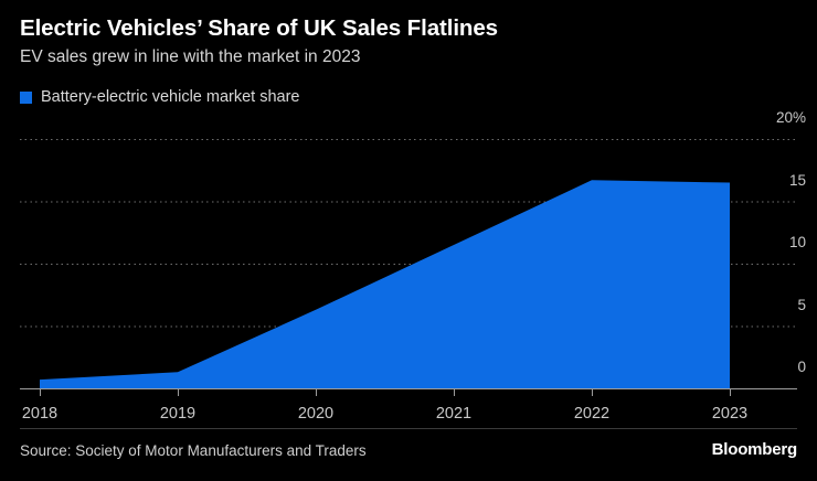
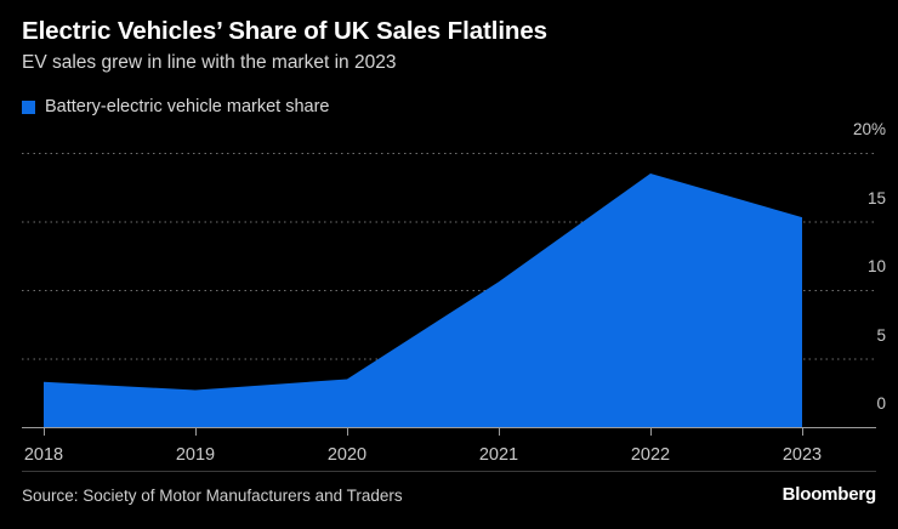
2018: 0.7% -> 3.3%
2019: 1.3% -> 2.7%
2020: 6.3% -> 3.5%
2021: 11.5% -> 10.6%
2022: 16.7% -> 18.5%
2023: 16.5% -> 15.3%
